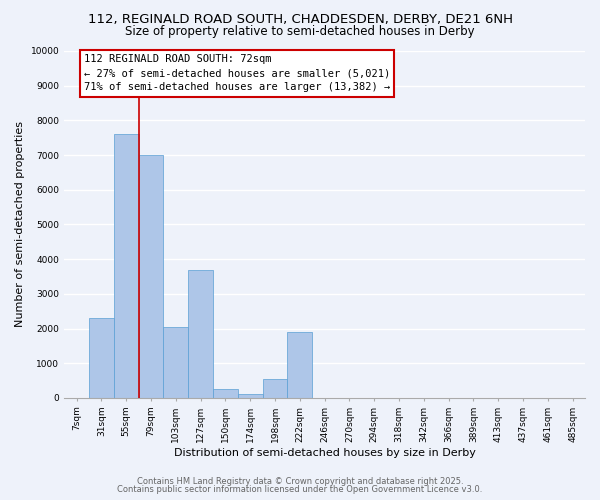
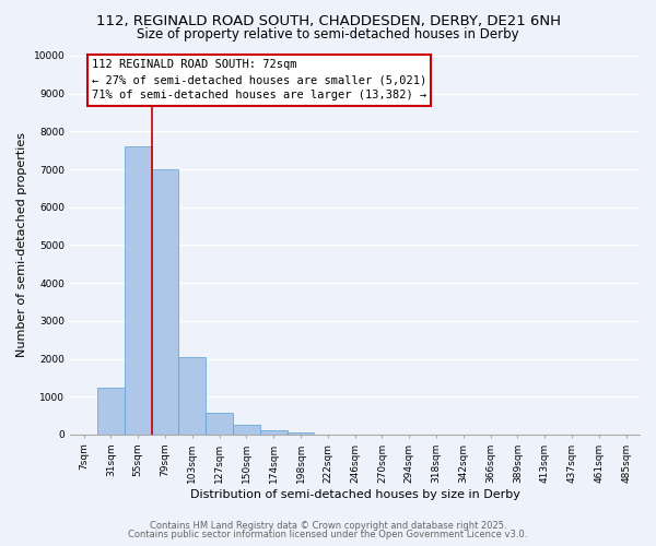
31sqm: 2300 -> 1250
127sqm: 3700 -> 580
198sqm: 550 -> 60
222sqm: 1900 -> 10
